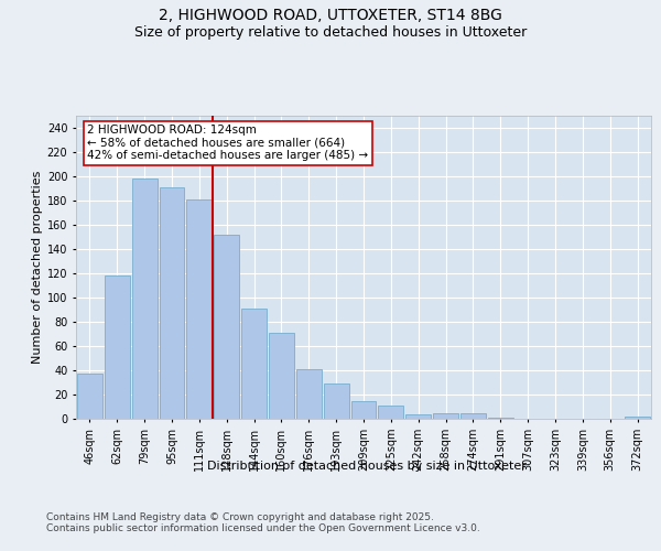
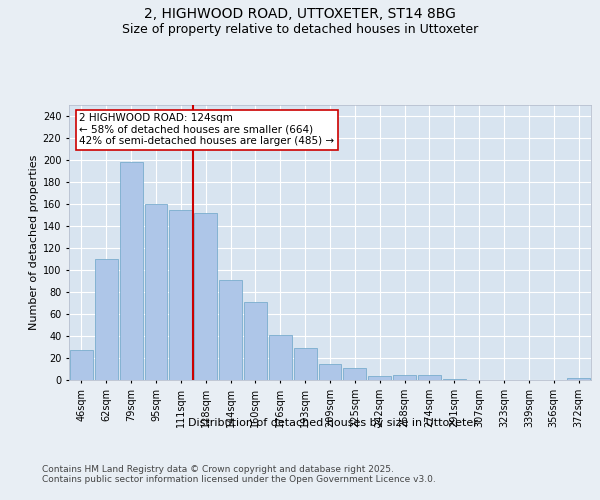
46sqm: 37 -> 27
62sqm: 118 -> 110
95sqm: 191 -> 160
111sqm: 181 -> 155
